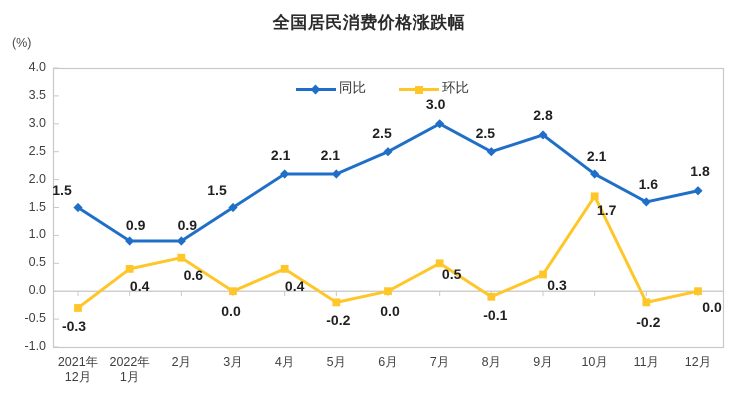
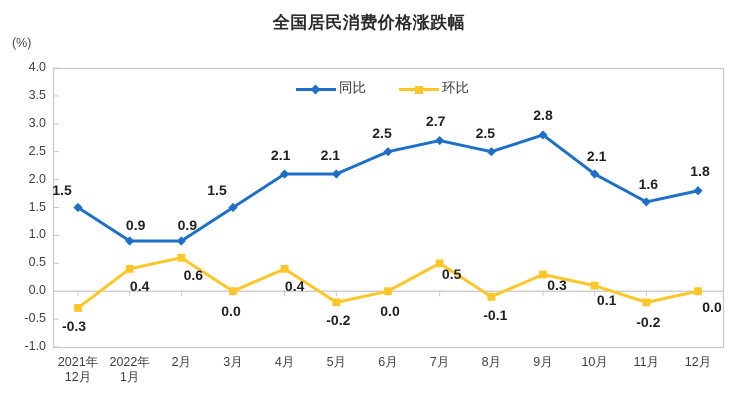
同比/7月: 3.0 -> 2.7
环比/10月: 1.7 -> 0.1
